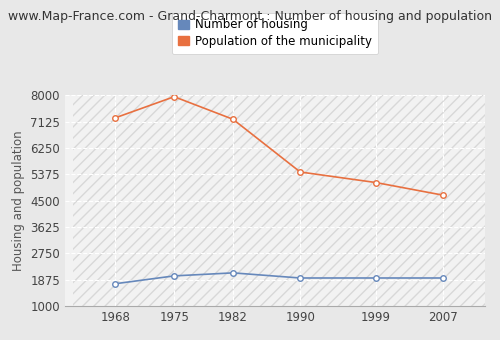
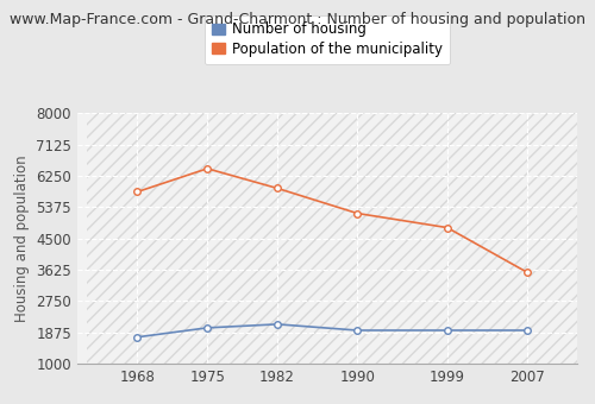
Population of the municipality/1968: 7250 -> 5800
Population of the municipality/1975: 7950 -> 6450
Population of the municipality/1982: 7200 -> 5900
Population of the municipality/1990: 5450 -> 5200
Population of the municipality/1999: 5100 -> 4800
Population of the municipality/2007: 4680 -> 3550
